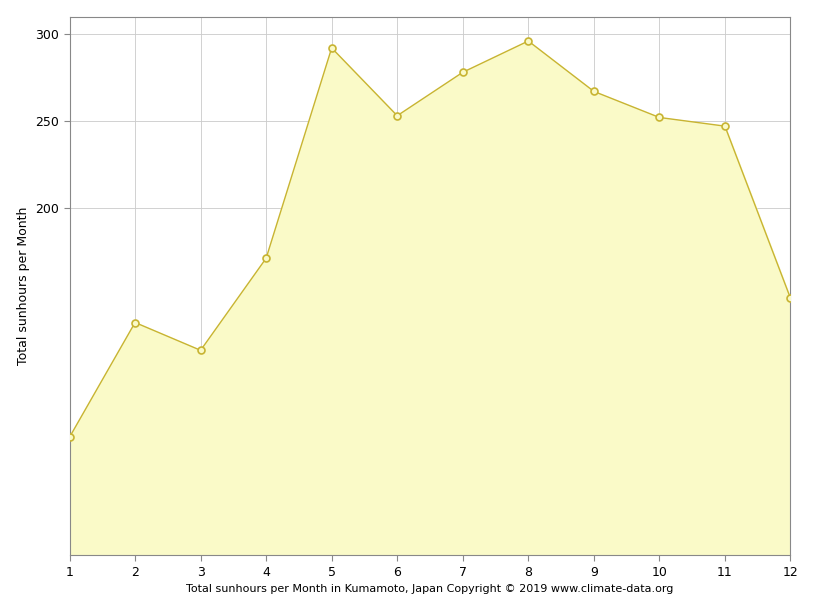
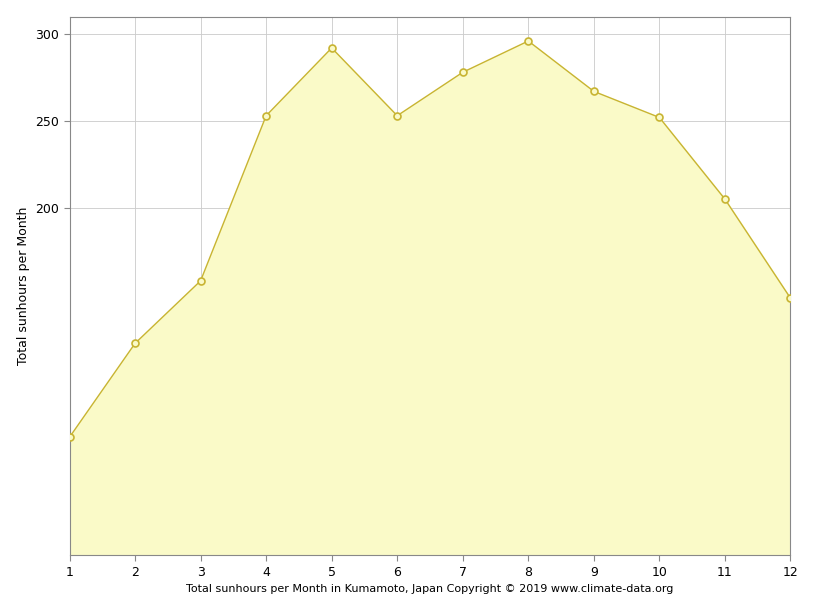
2: 134 -> 122
3: 118 -> 158
4: 171 -> 253
11: 247 -> 205
